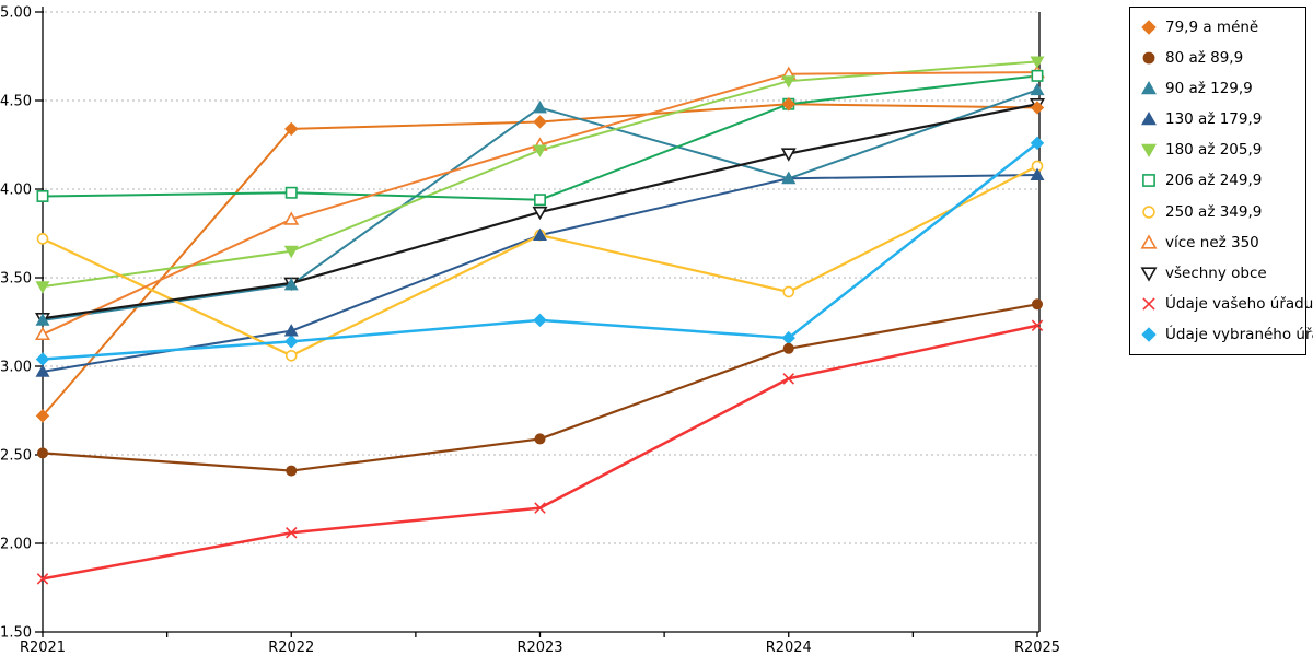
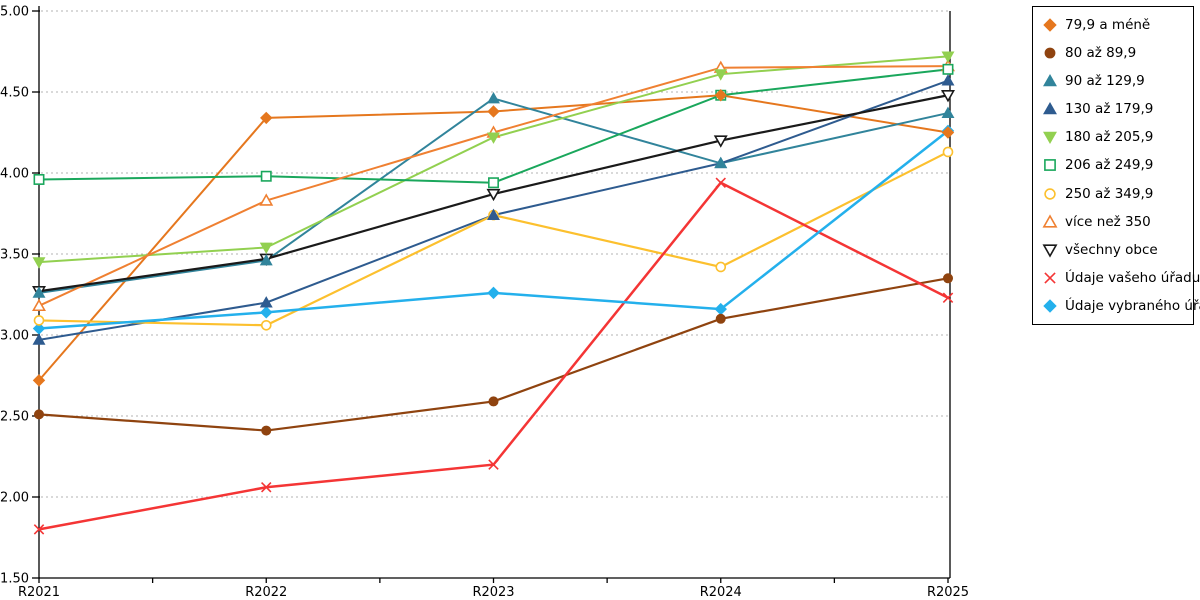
250 až 349,9/R2021: 3.72 -> 3.09
180 až 205,9/R2022: 3.65 -> 3.54
Údaje vašeho úřadu/R2024: 2.93 -> 3.94
79,9 a méně/R2025: 4.46 -> 4.25
90 až 129,9/R2025: 4.56 -> 4.37
130 až 179,9/R2025: 4.08 -> 4.57
